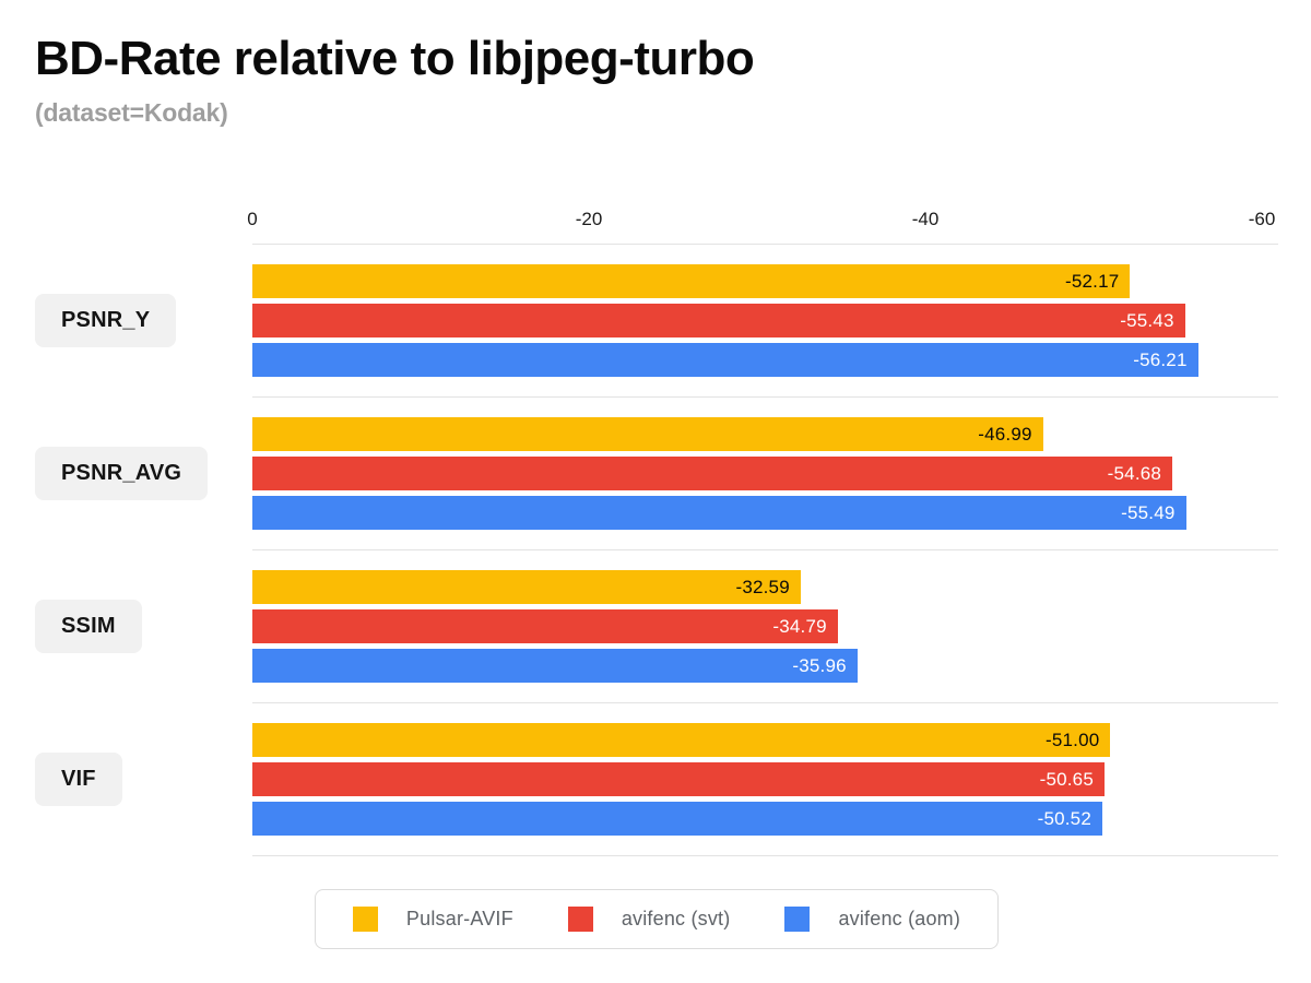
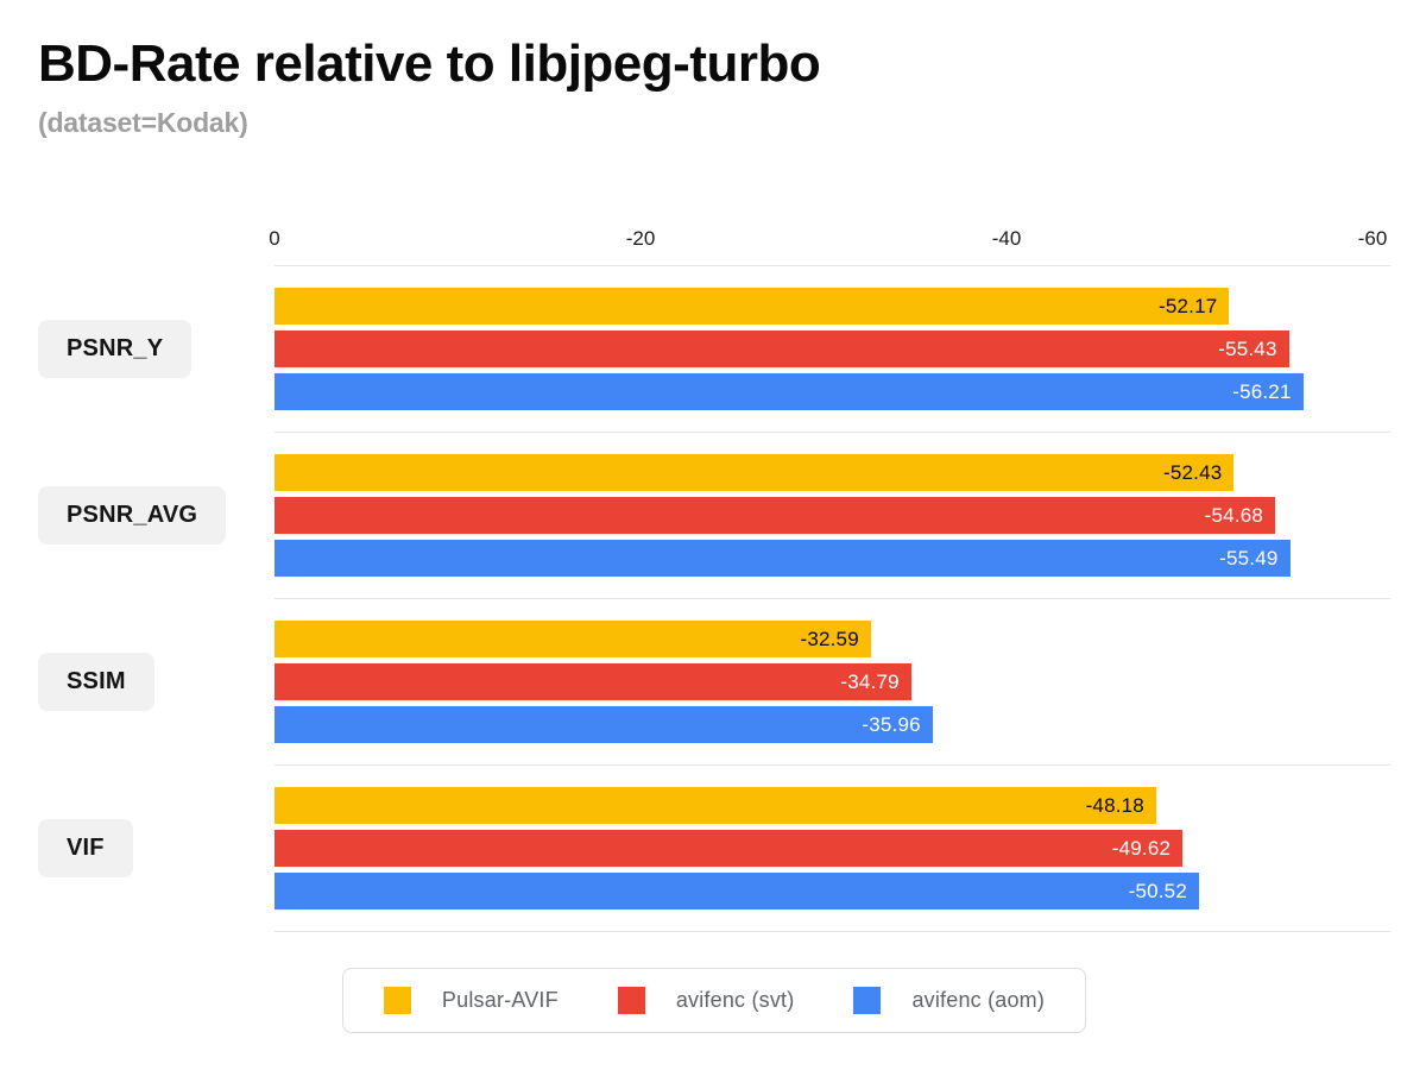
Pulsar-AVIF/PSNR_AVG: -46.99 -> -52.43
Pulsar-AVIF/VIF: -51.00 -> -48.18
avifenc (svt)/VIF: -50.65 -> -49.62
